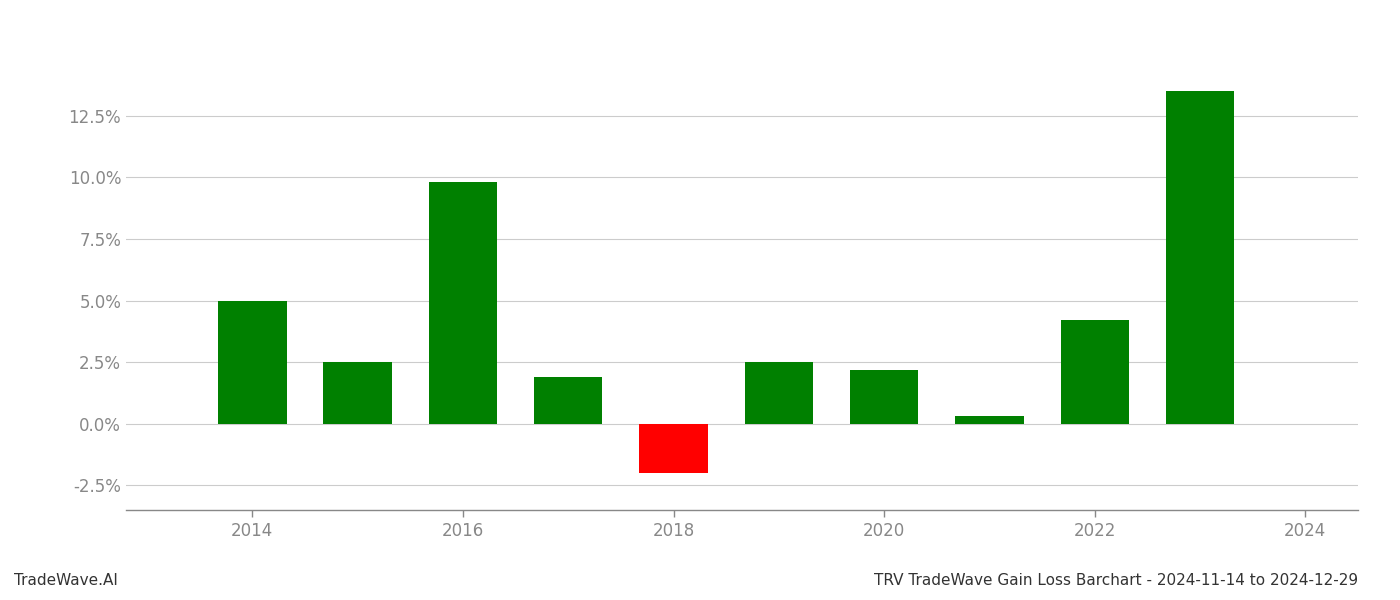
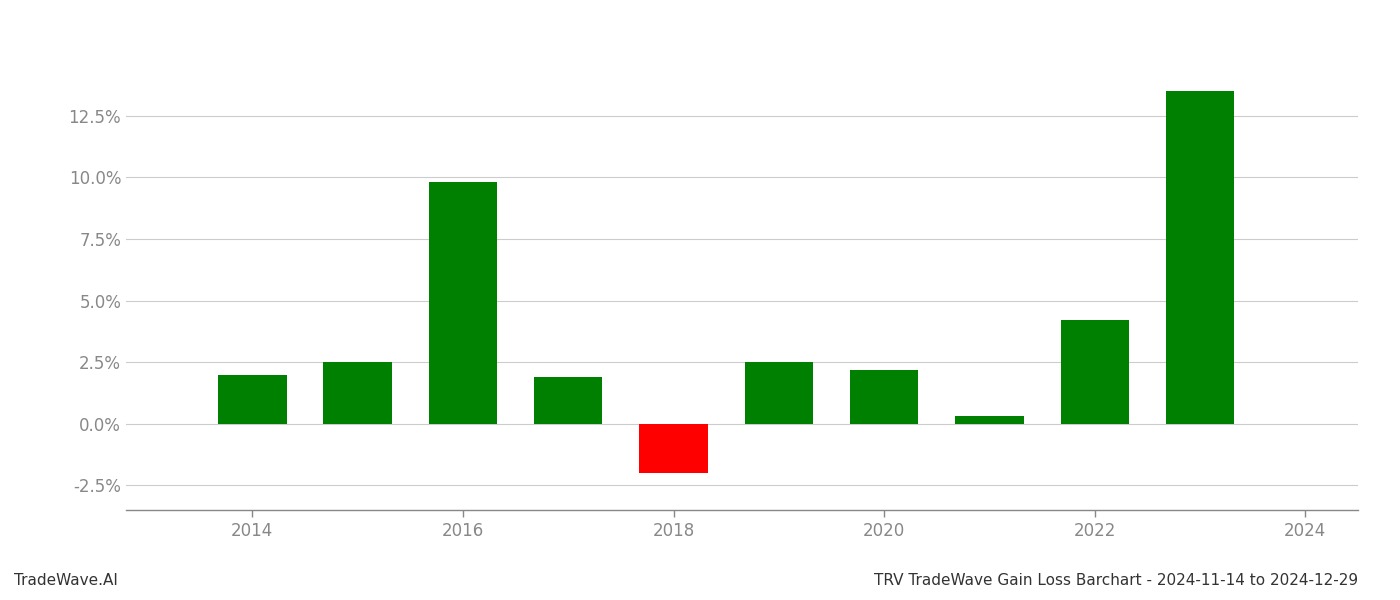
2014: 5.0% -> 2.0%
